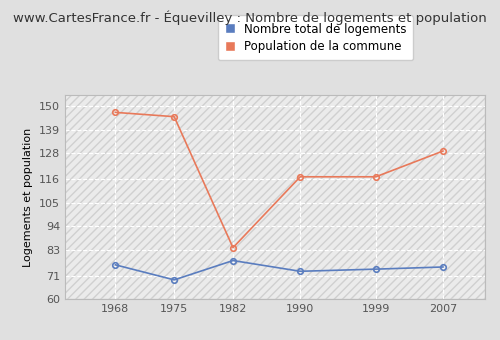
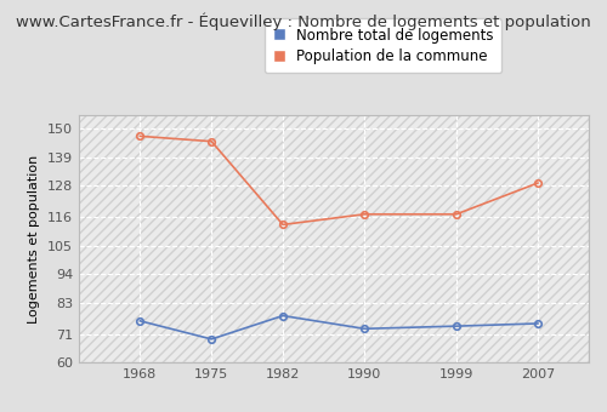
Population de la commune/1982: 84 -> 113
